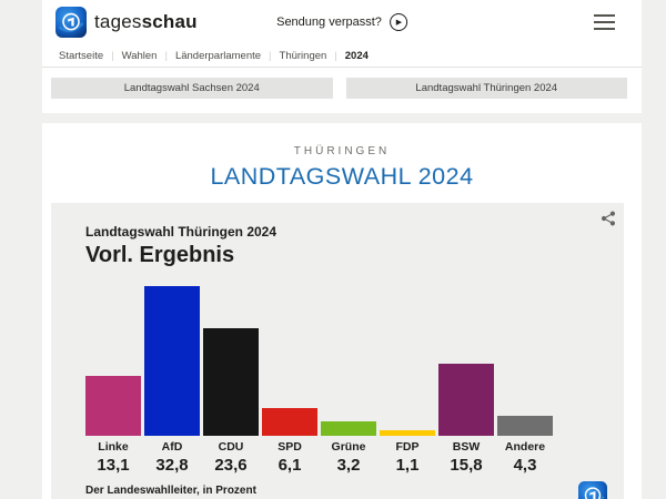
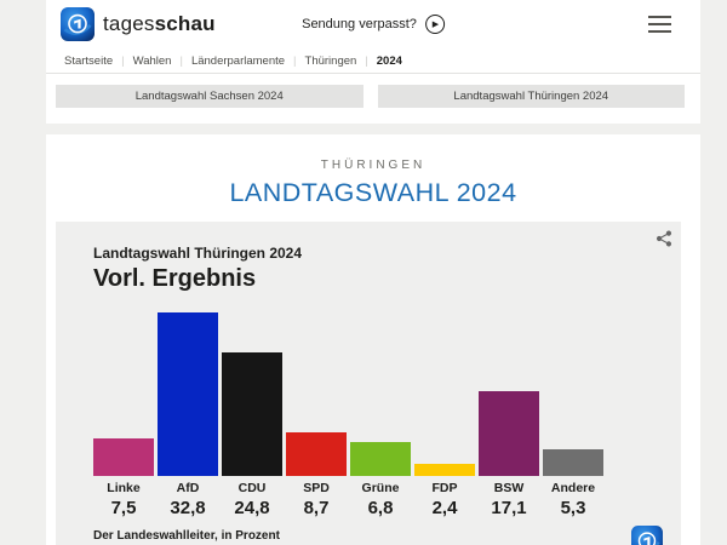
Linke: 13,1 -> 7,5
CDU: 23,6 -> 24,8
SPD: 6,1 -> 8,7
Grüne: 3,2 -> 6,8
FDP: 1,1 -> 2,4
BSW: 15,8 -> 17,1
Andere: 4,3 -> 5,3
